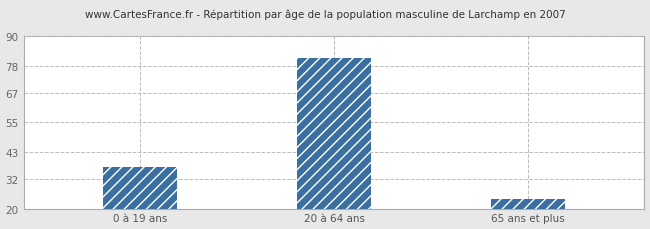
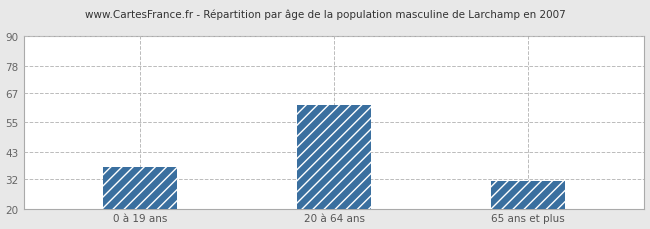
20 à 64 ans: 81 -> 62
65 ans et plus: 24 -> 31
